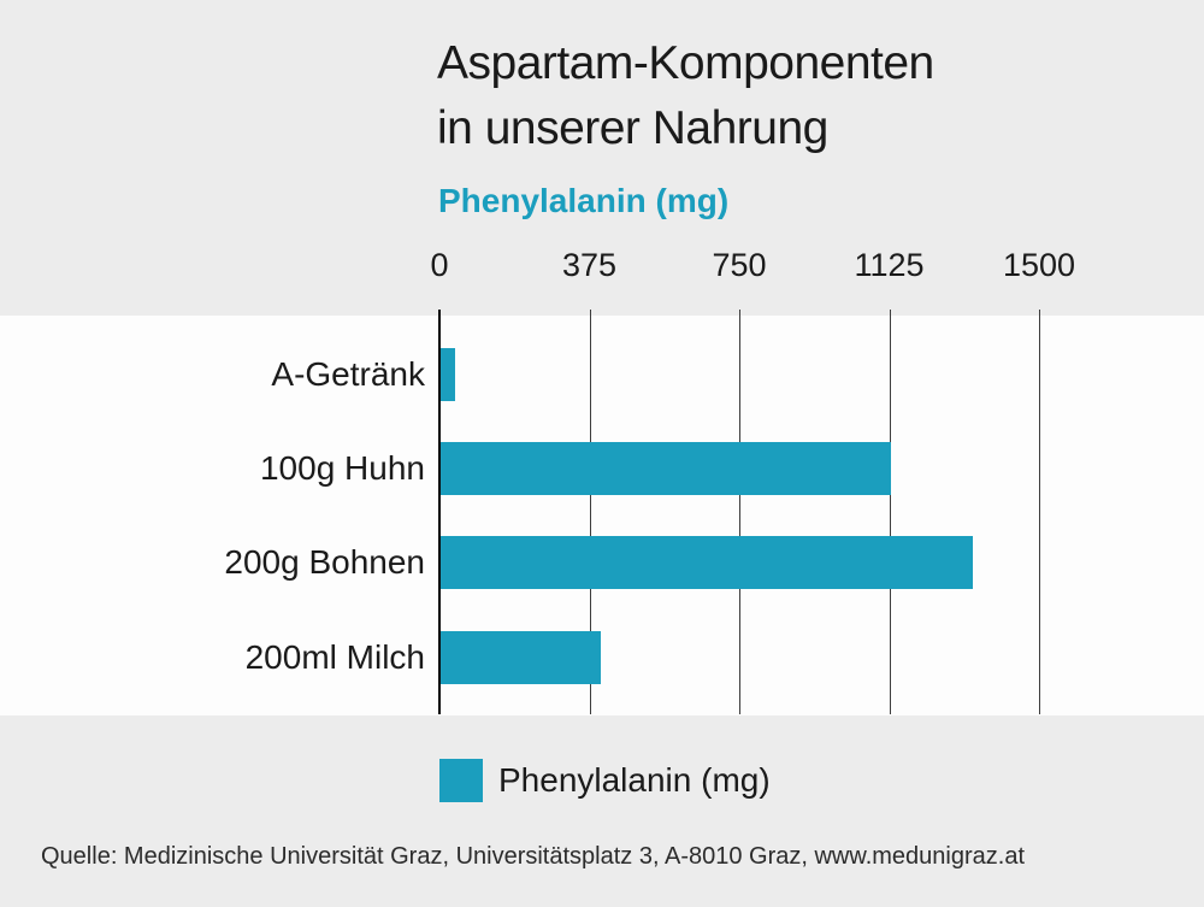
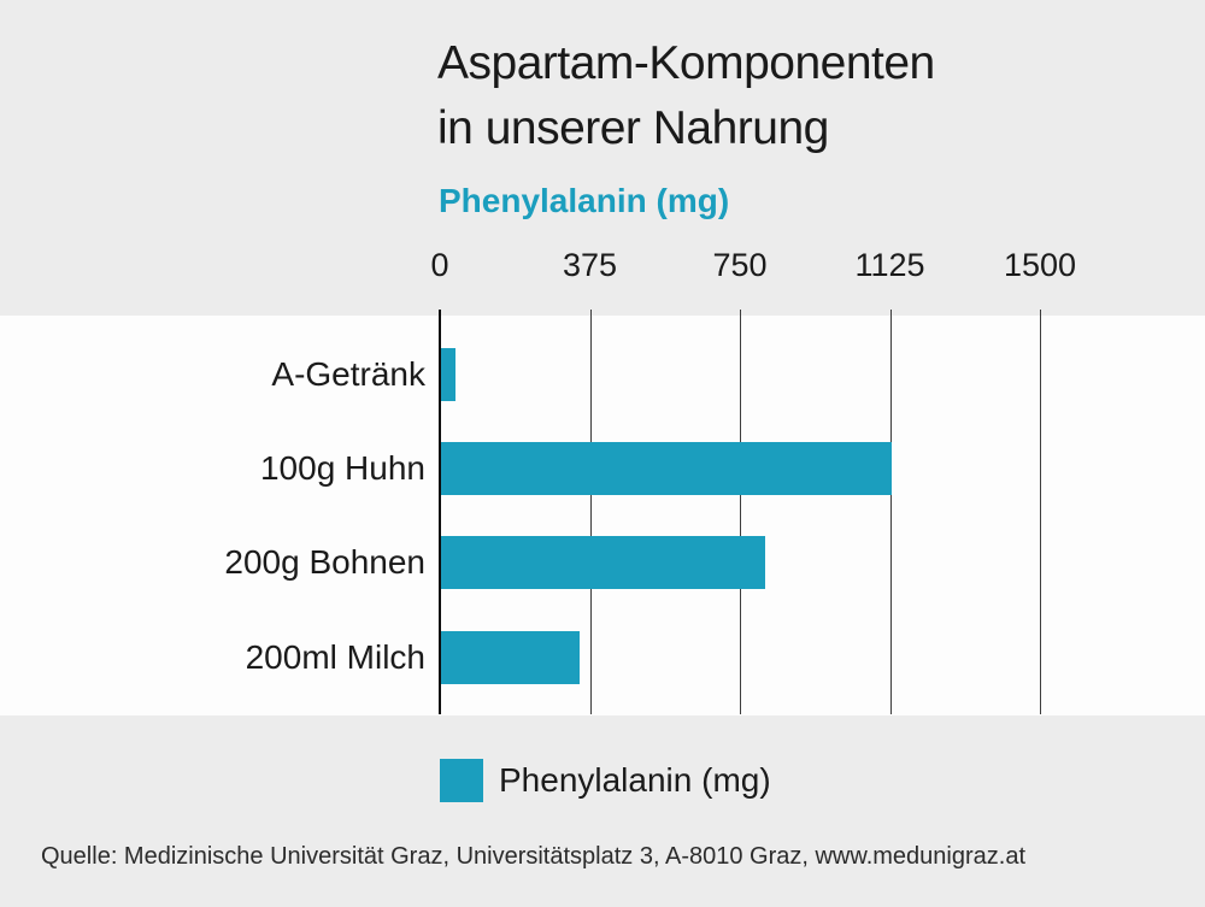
200g Bohnen: 1330 -> 810
200ml Milch: 400 -> 340
